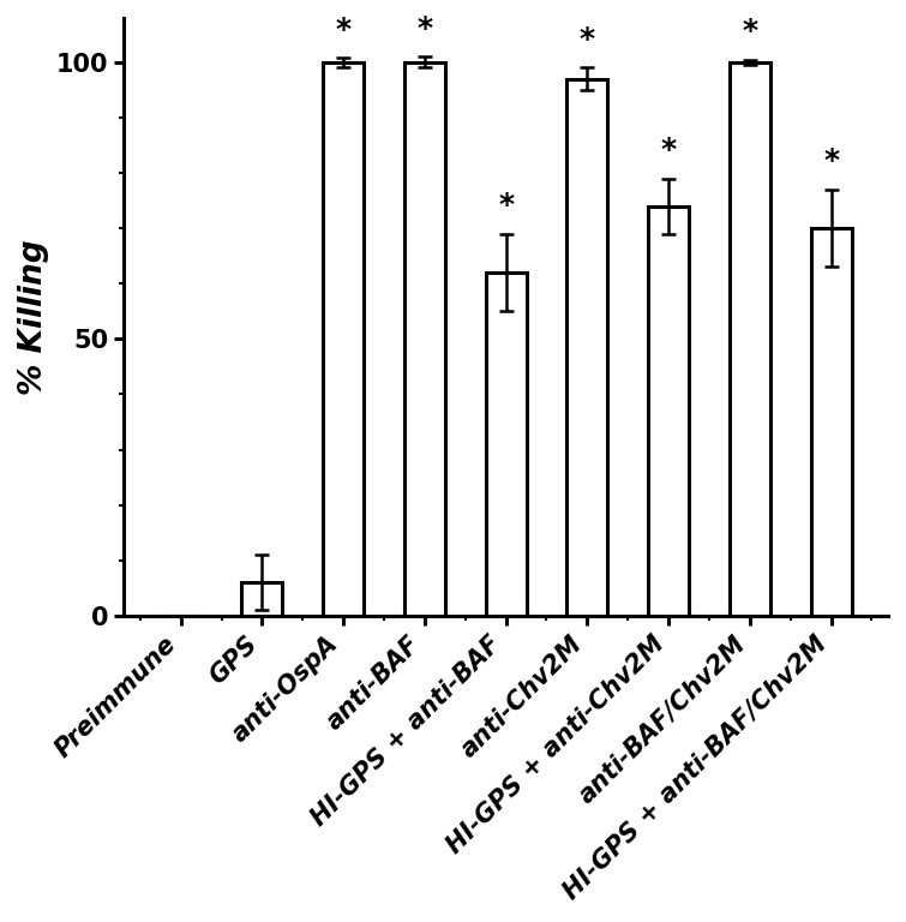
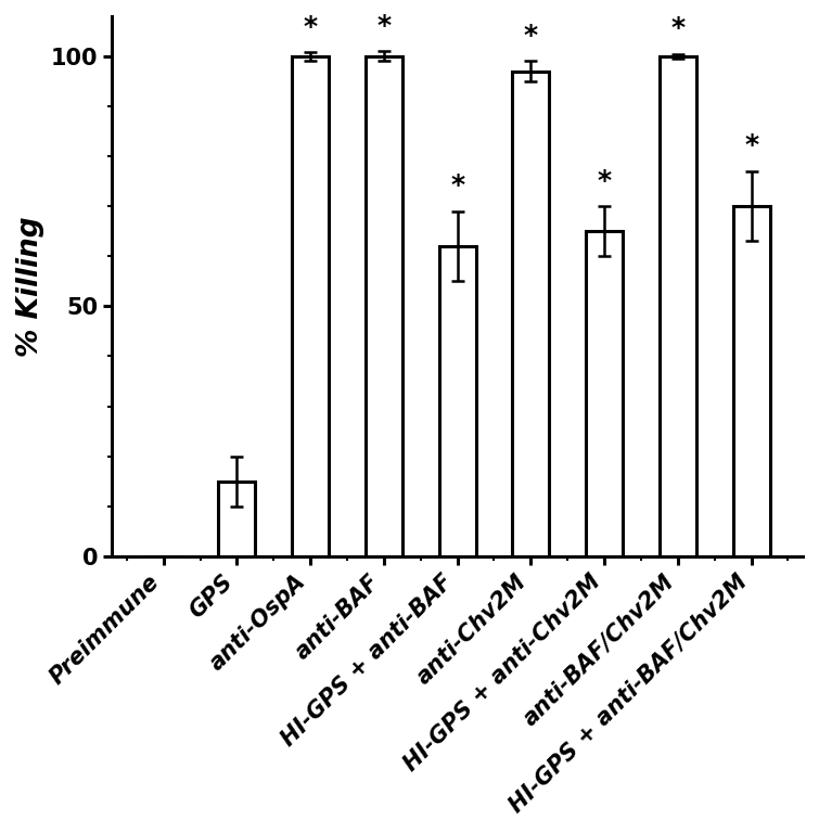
GPS: 6 -> 15
HI-GPS + anti-Chv2M: 74 -> 65
